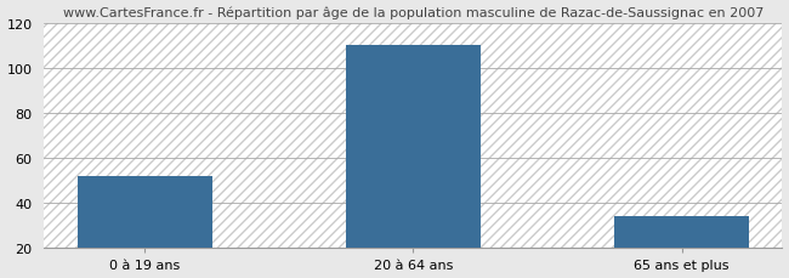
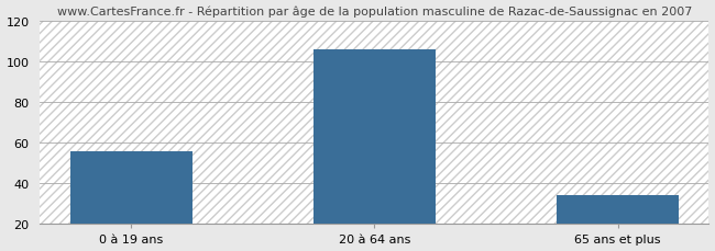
0 à 19 ans: 52 -> 56
20 à 64 ans: 110 -> 106
